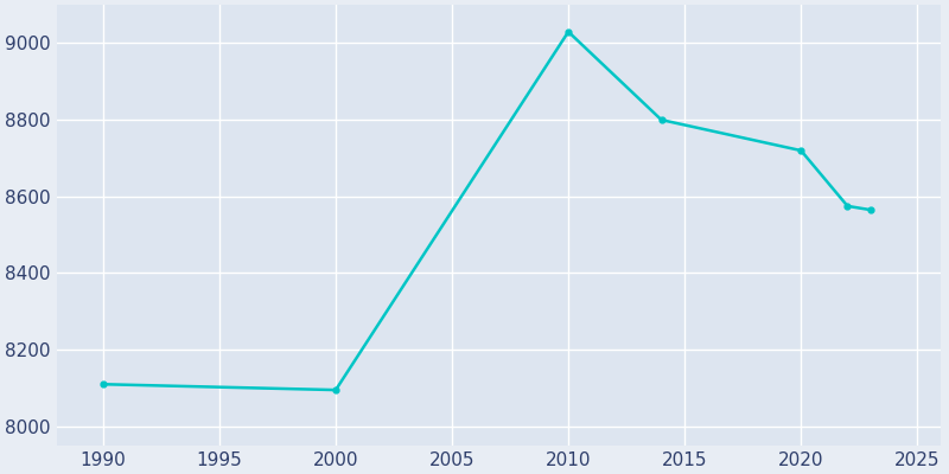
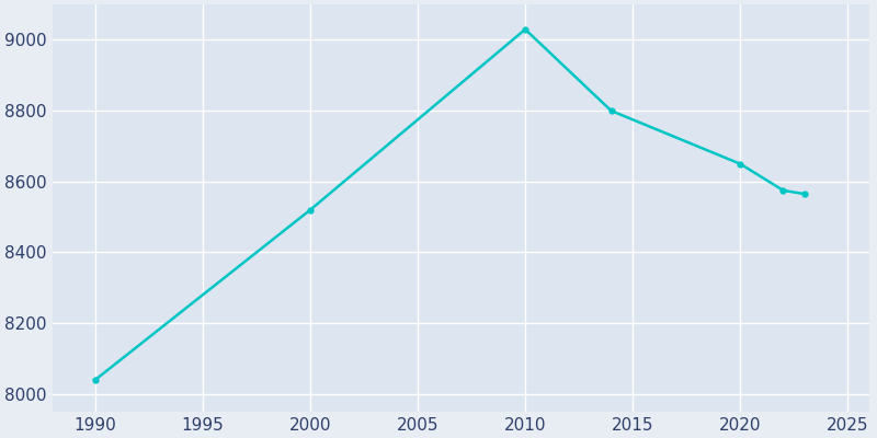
1990: 8110 -> 8040
2000: 8095 -> 8520
2020: 8720 -> 8650
